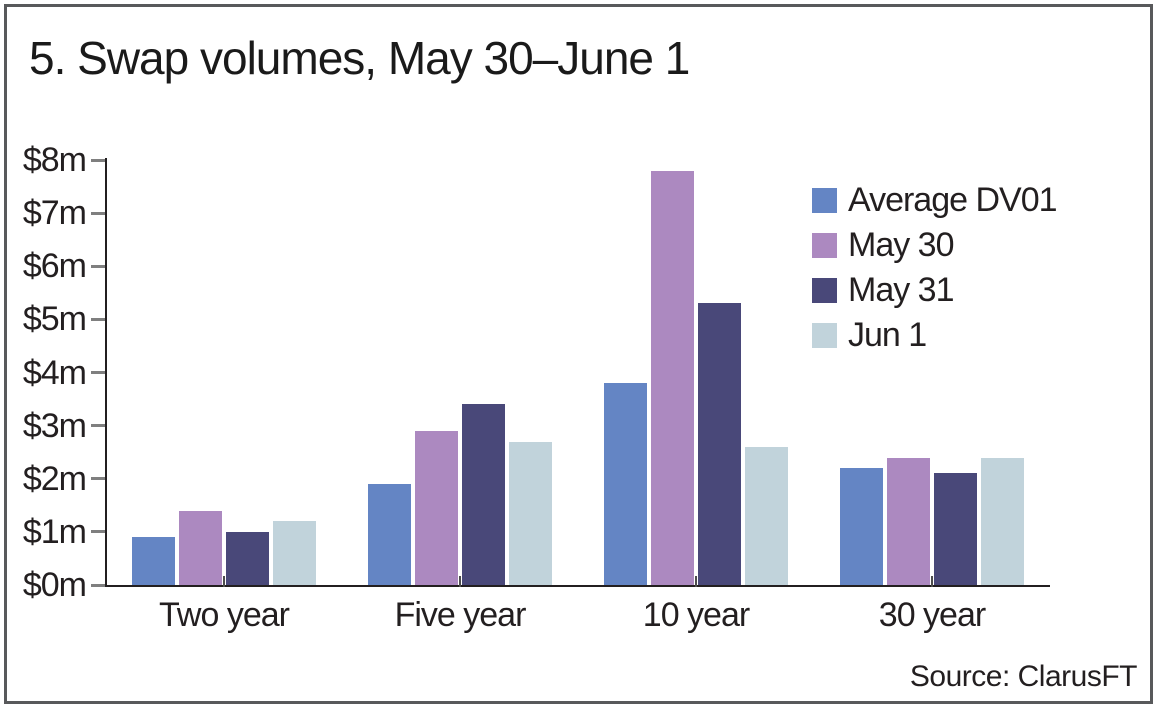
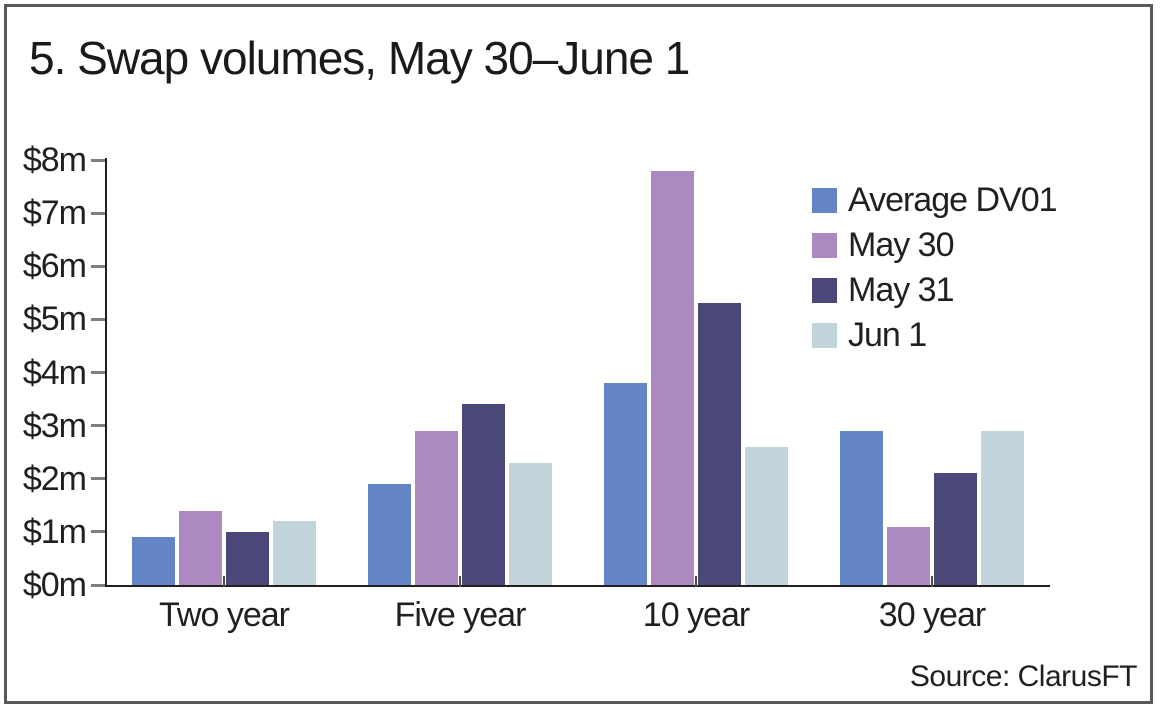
Jun 1/Five year: $2.7m -> $2.3m
Average DV01/30 year: $2.2m -> $2.9m
May 30/30 year: $2.4m -> $1.1m
Jun 1/30 year: $2.4m -> $2.9m
